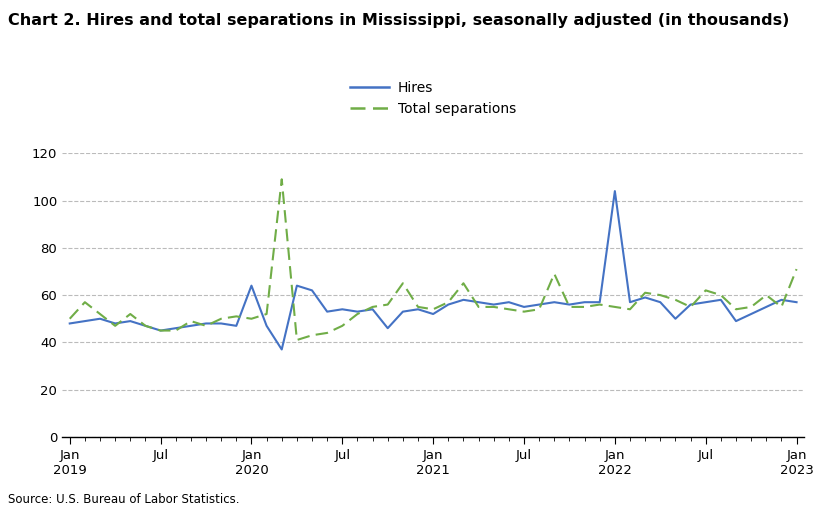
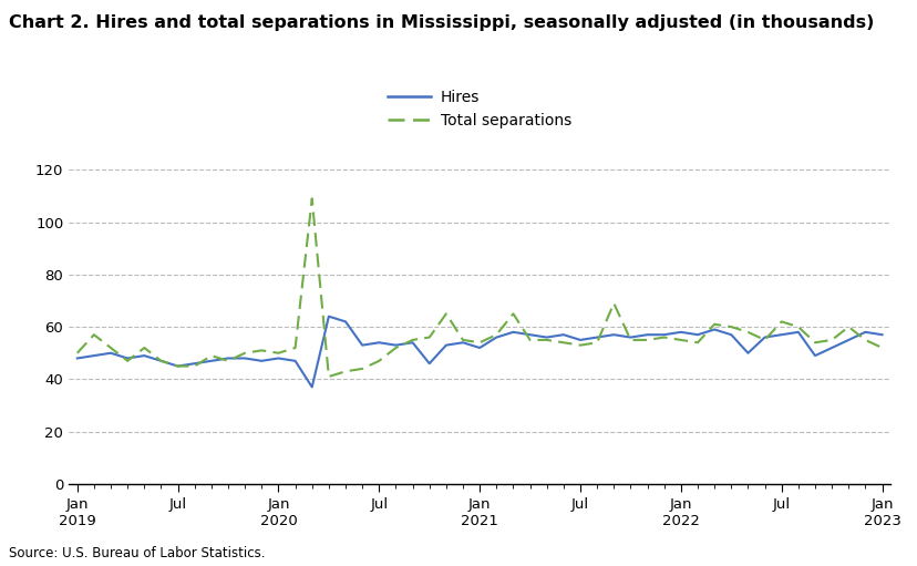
Hires/Jan 2020: 64 -> 48
Hires/Jan 2022: 104 -> 58
Total separations/Jan 2023: 71 -> 52
